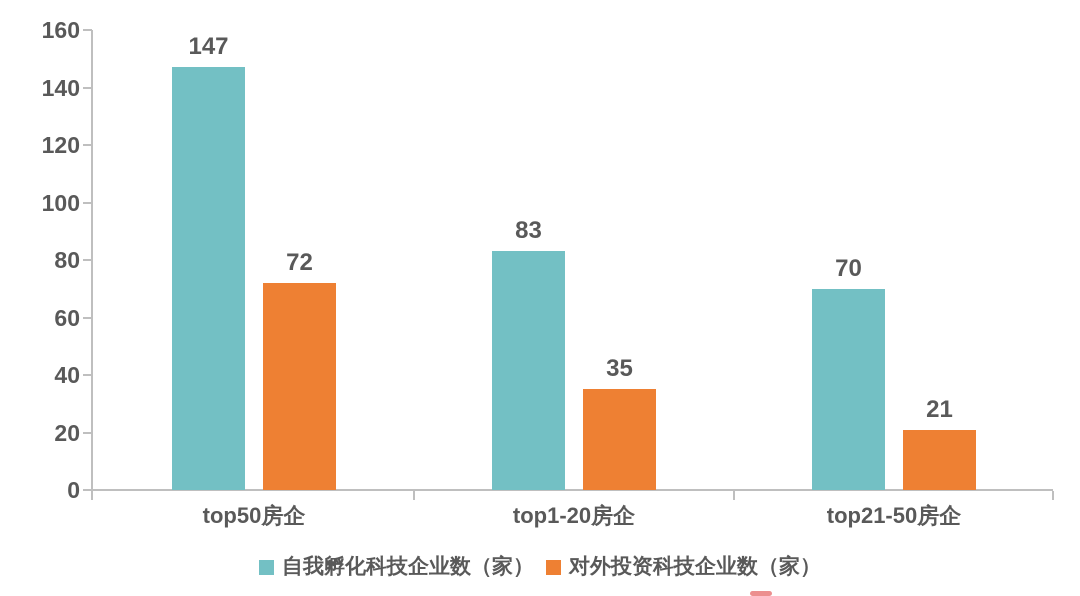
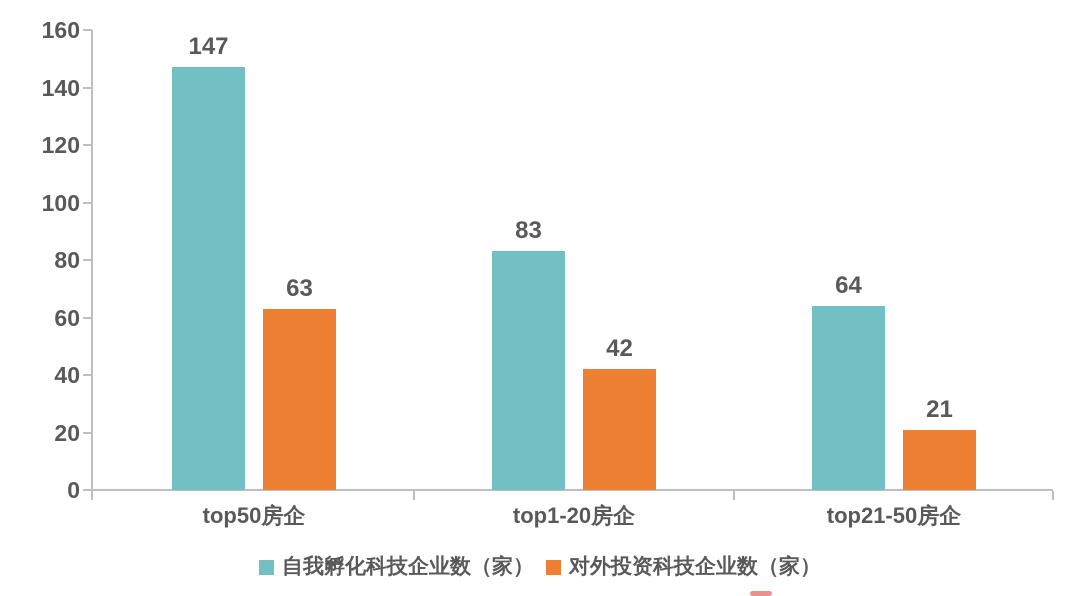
对外投资科技企业数（家）/top50房企: 72 -> 63
对外投资科技企业数（家）/top1-20房企: 35 -> 42
自我孵化科技企业数（家）/top21-50房企: 70 -> 64
